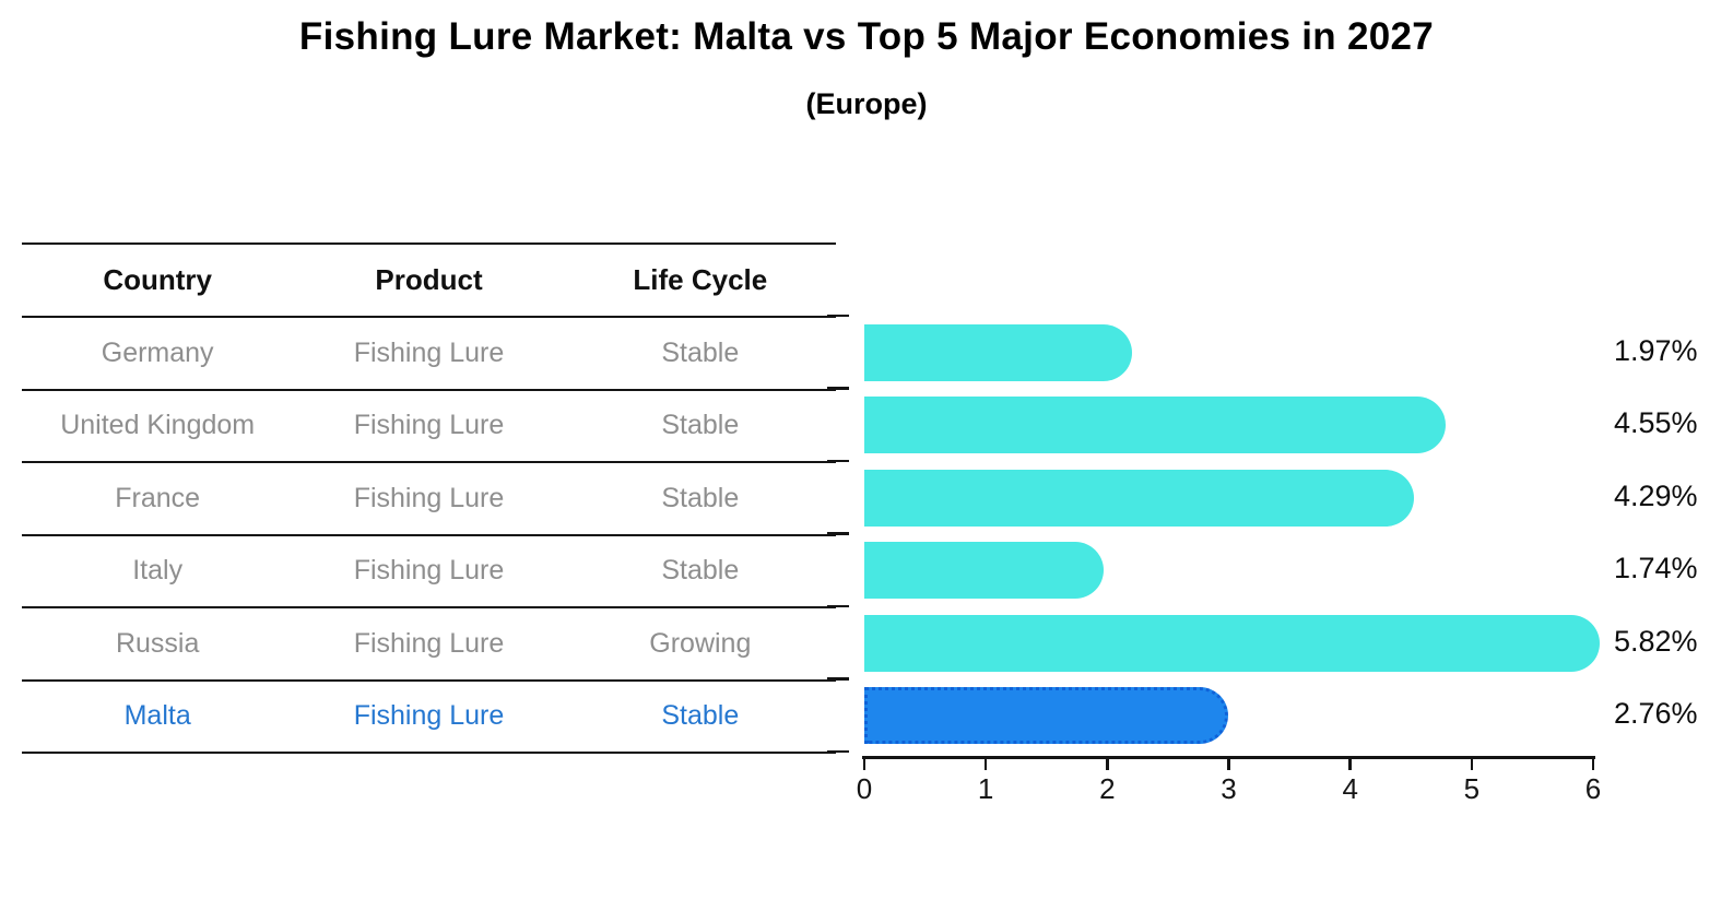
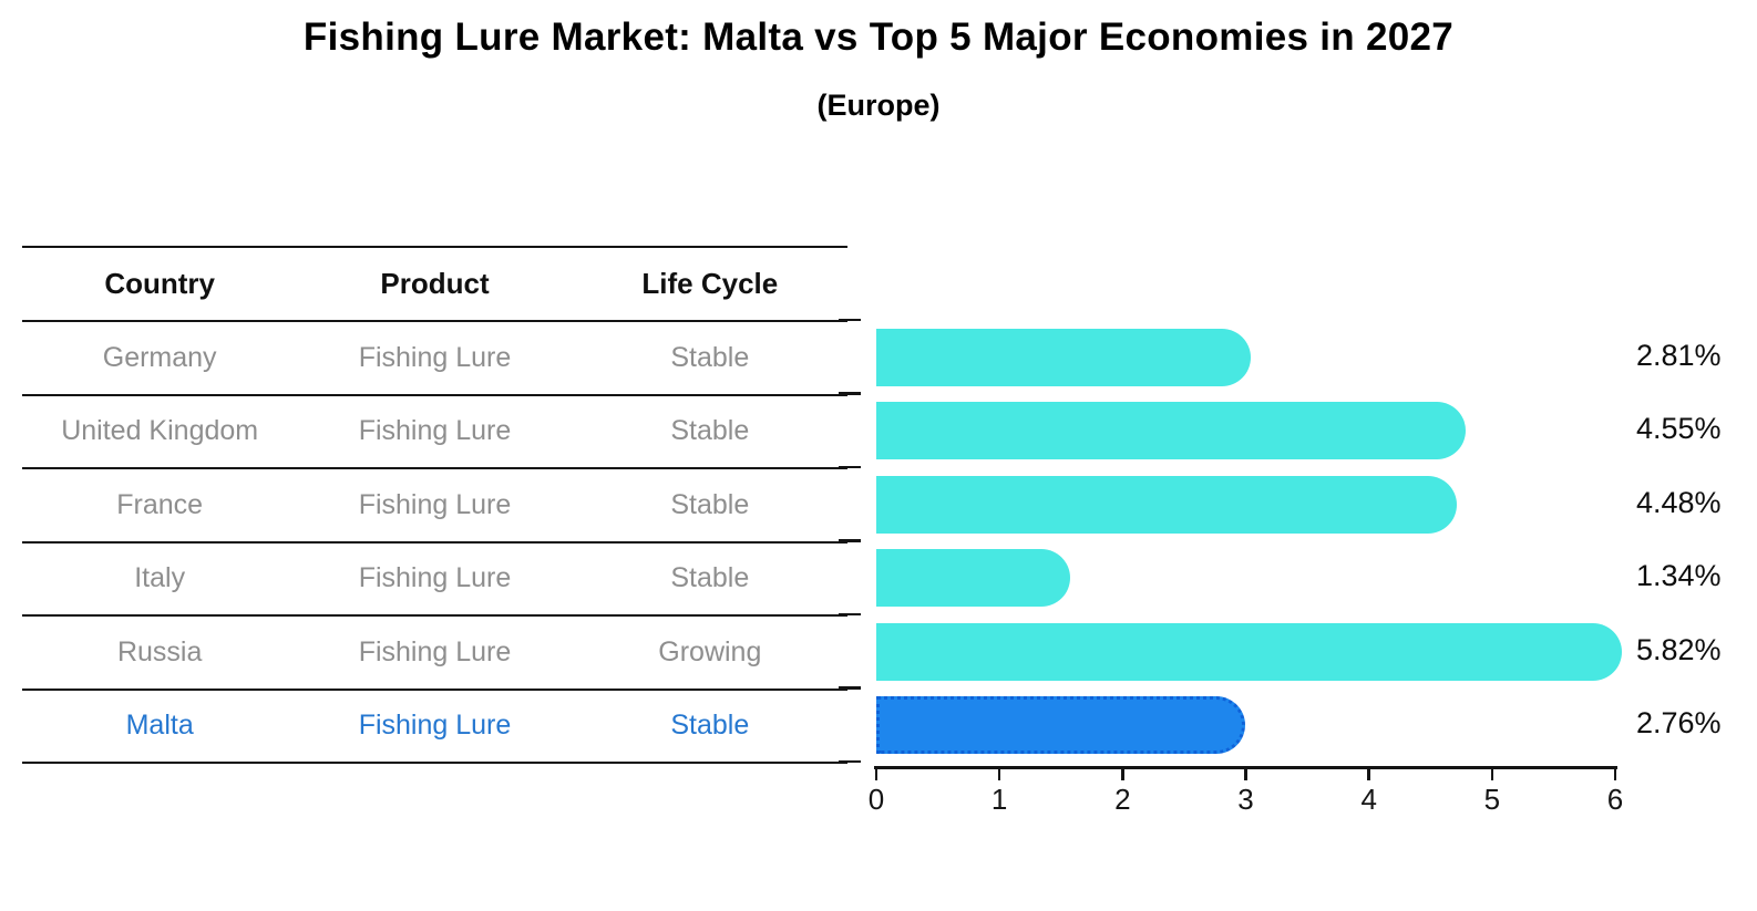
Germany: 1.97% -> 2.81%
France: 4.29% -> 4.48%
Italy: 1.74% -> 1.34%
